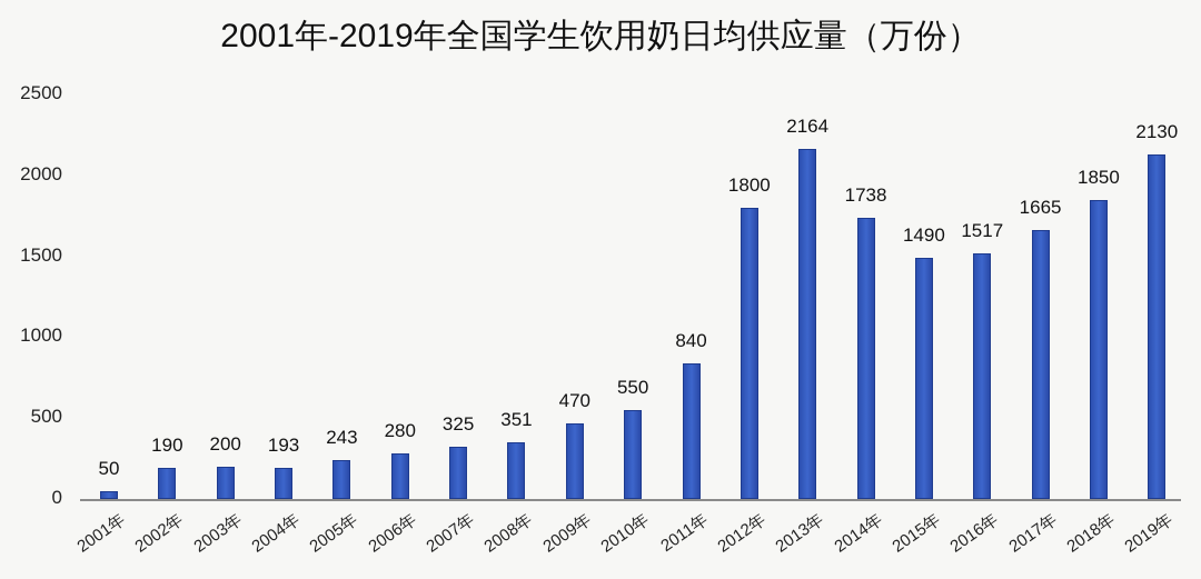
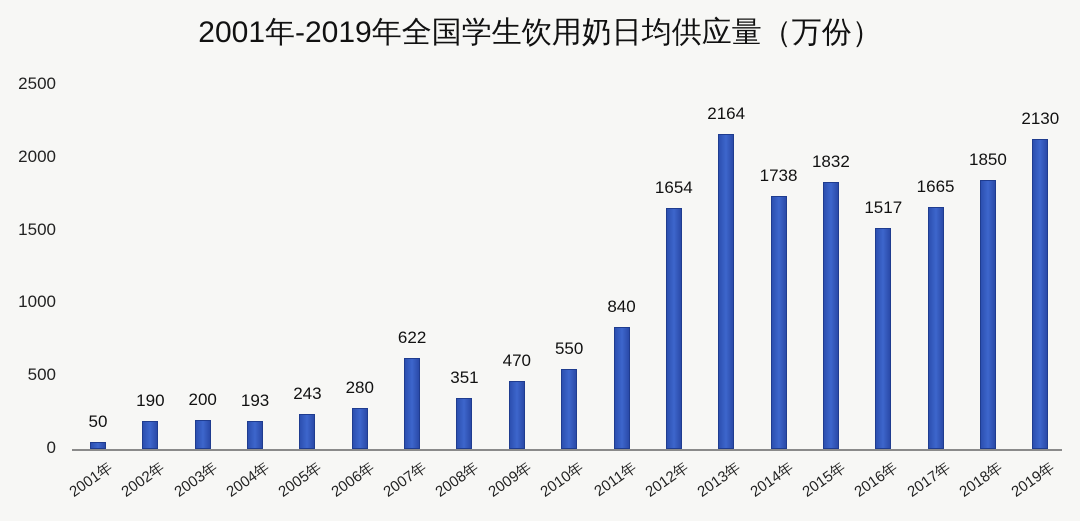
2007年: 325 -> 622
2012年: 1800 -> 1654
2015年: 1490 -> 1832
